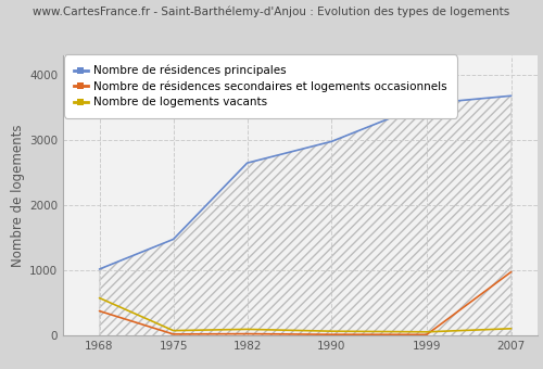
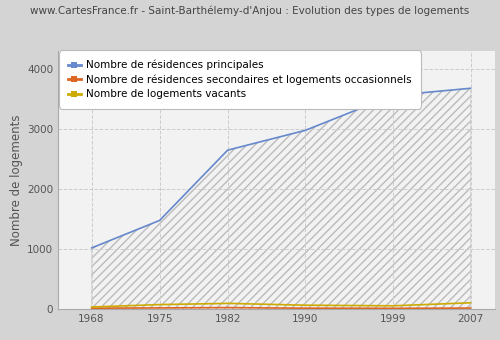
Nombre de résidences secondaires et logements occasionnels/1968: 380 -> 20
Nombre de logements vacants/1968: 580 -> 40
Nombre de résidences secondaires et logements occasionnels/2007: 980 -> 20
